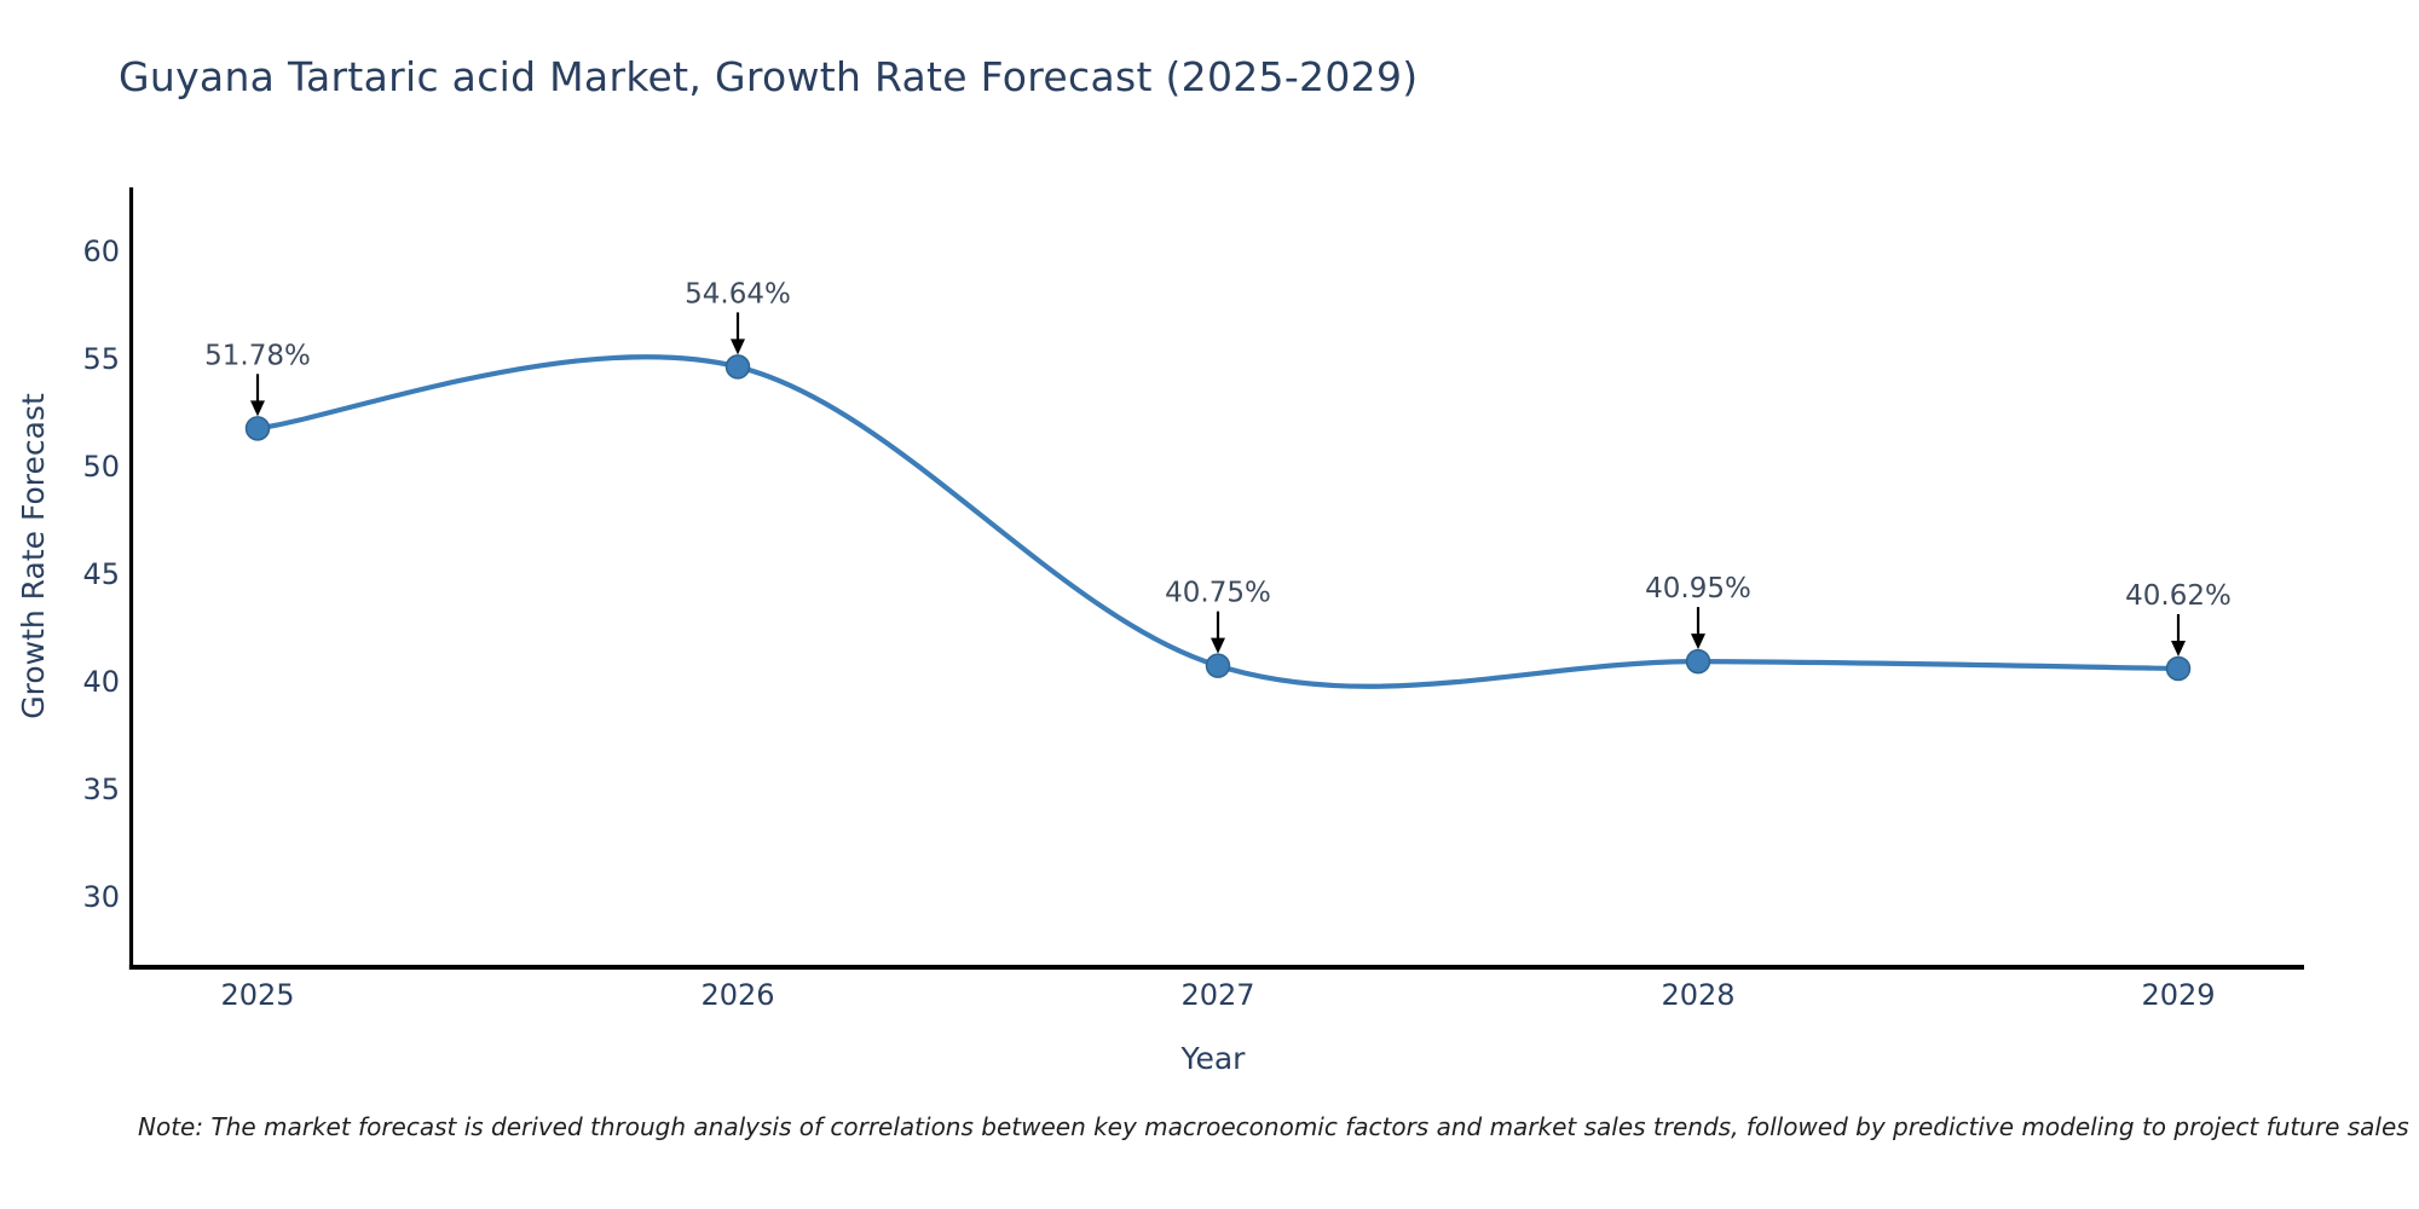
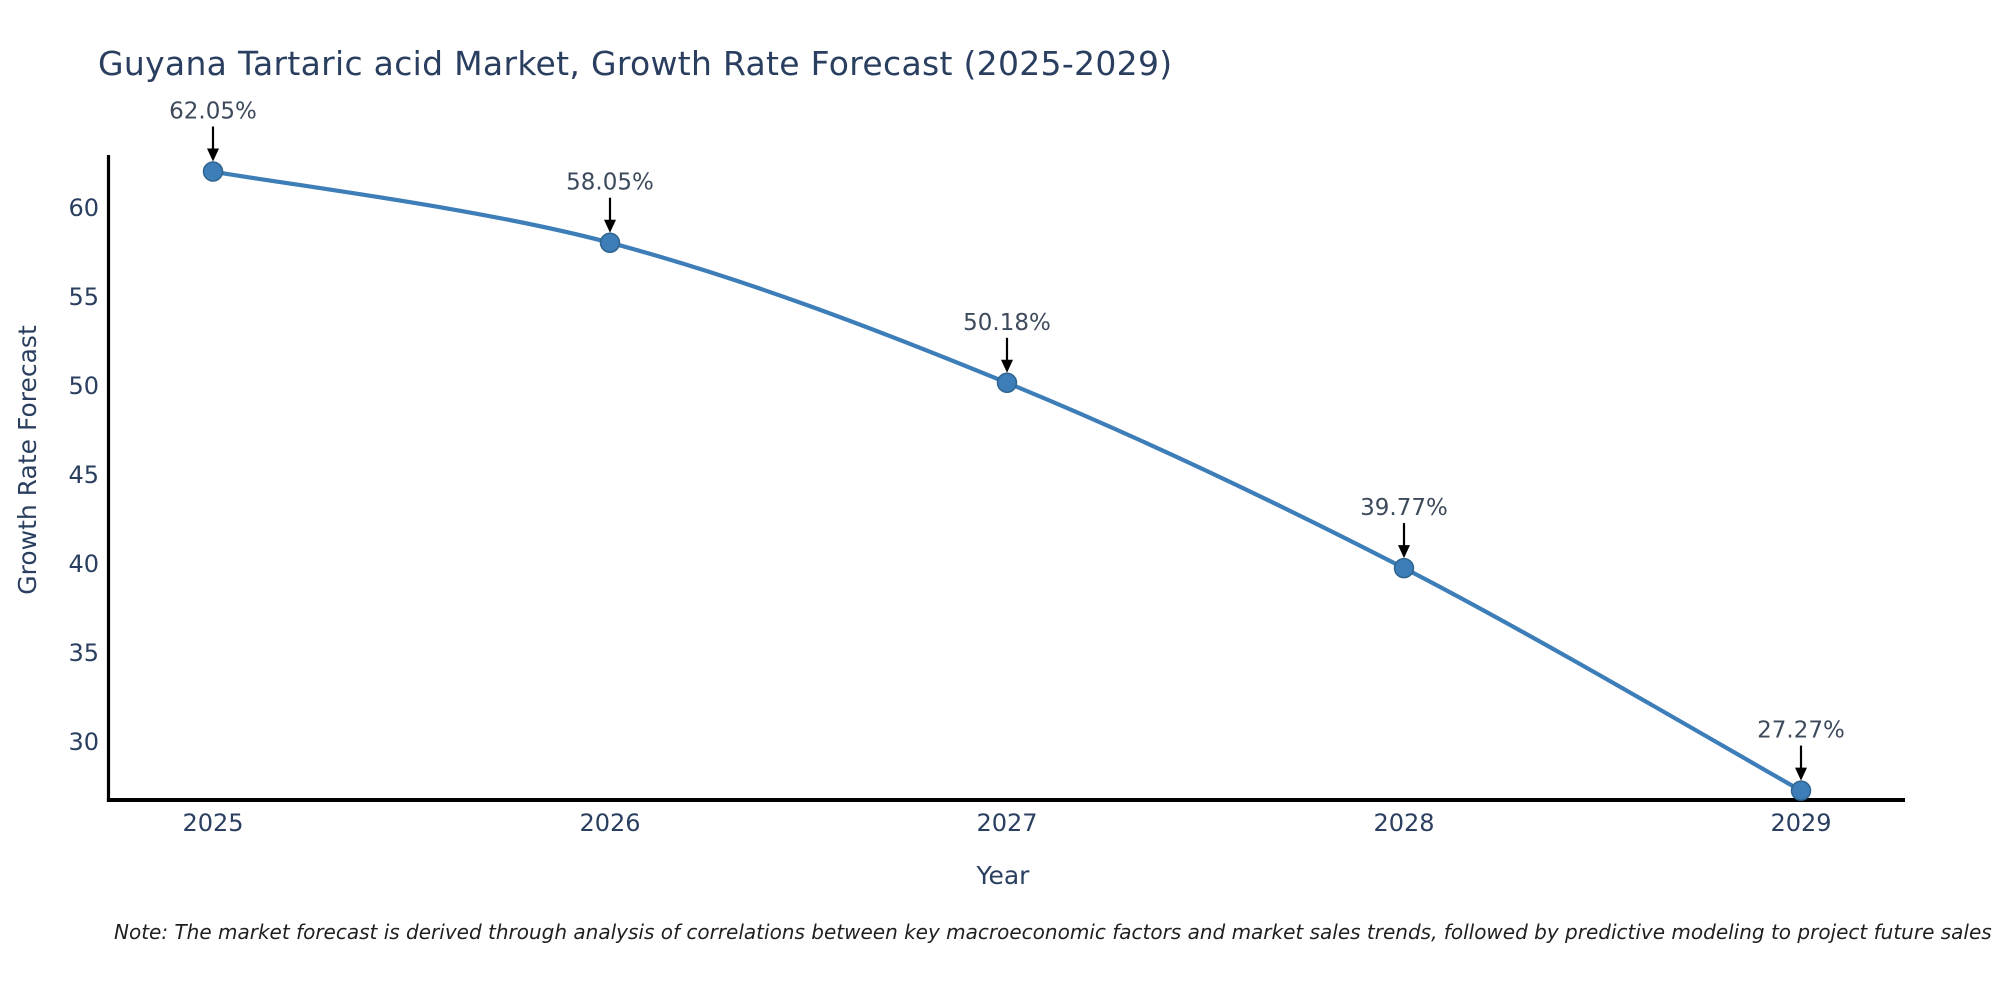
2025: 51.78% -> 62.05%
2026: 54.64% -> 58.05%
2027: 40.75% -> 50.18%
2028: 40.95% -> 39.77%
2029: 40.62% -> 27.27%
